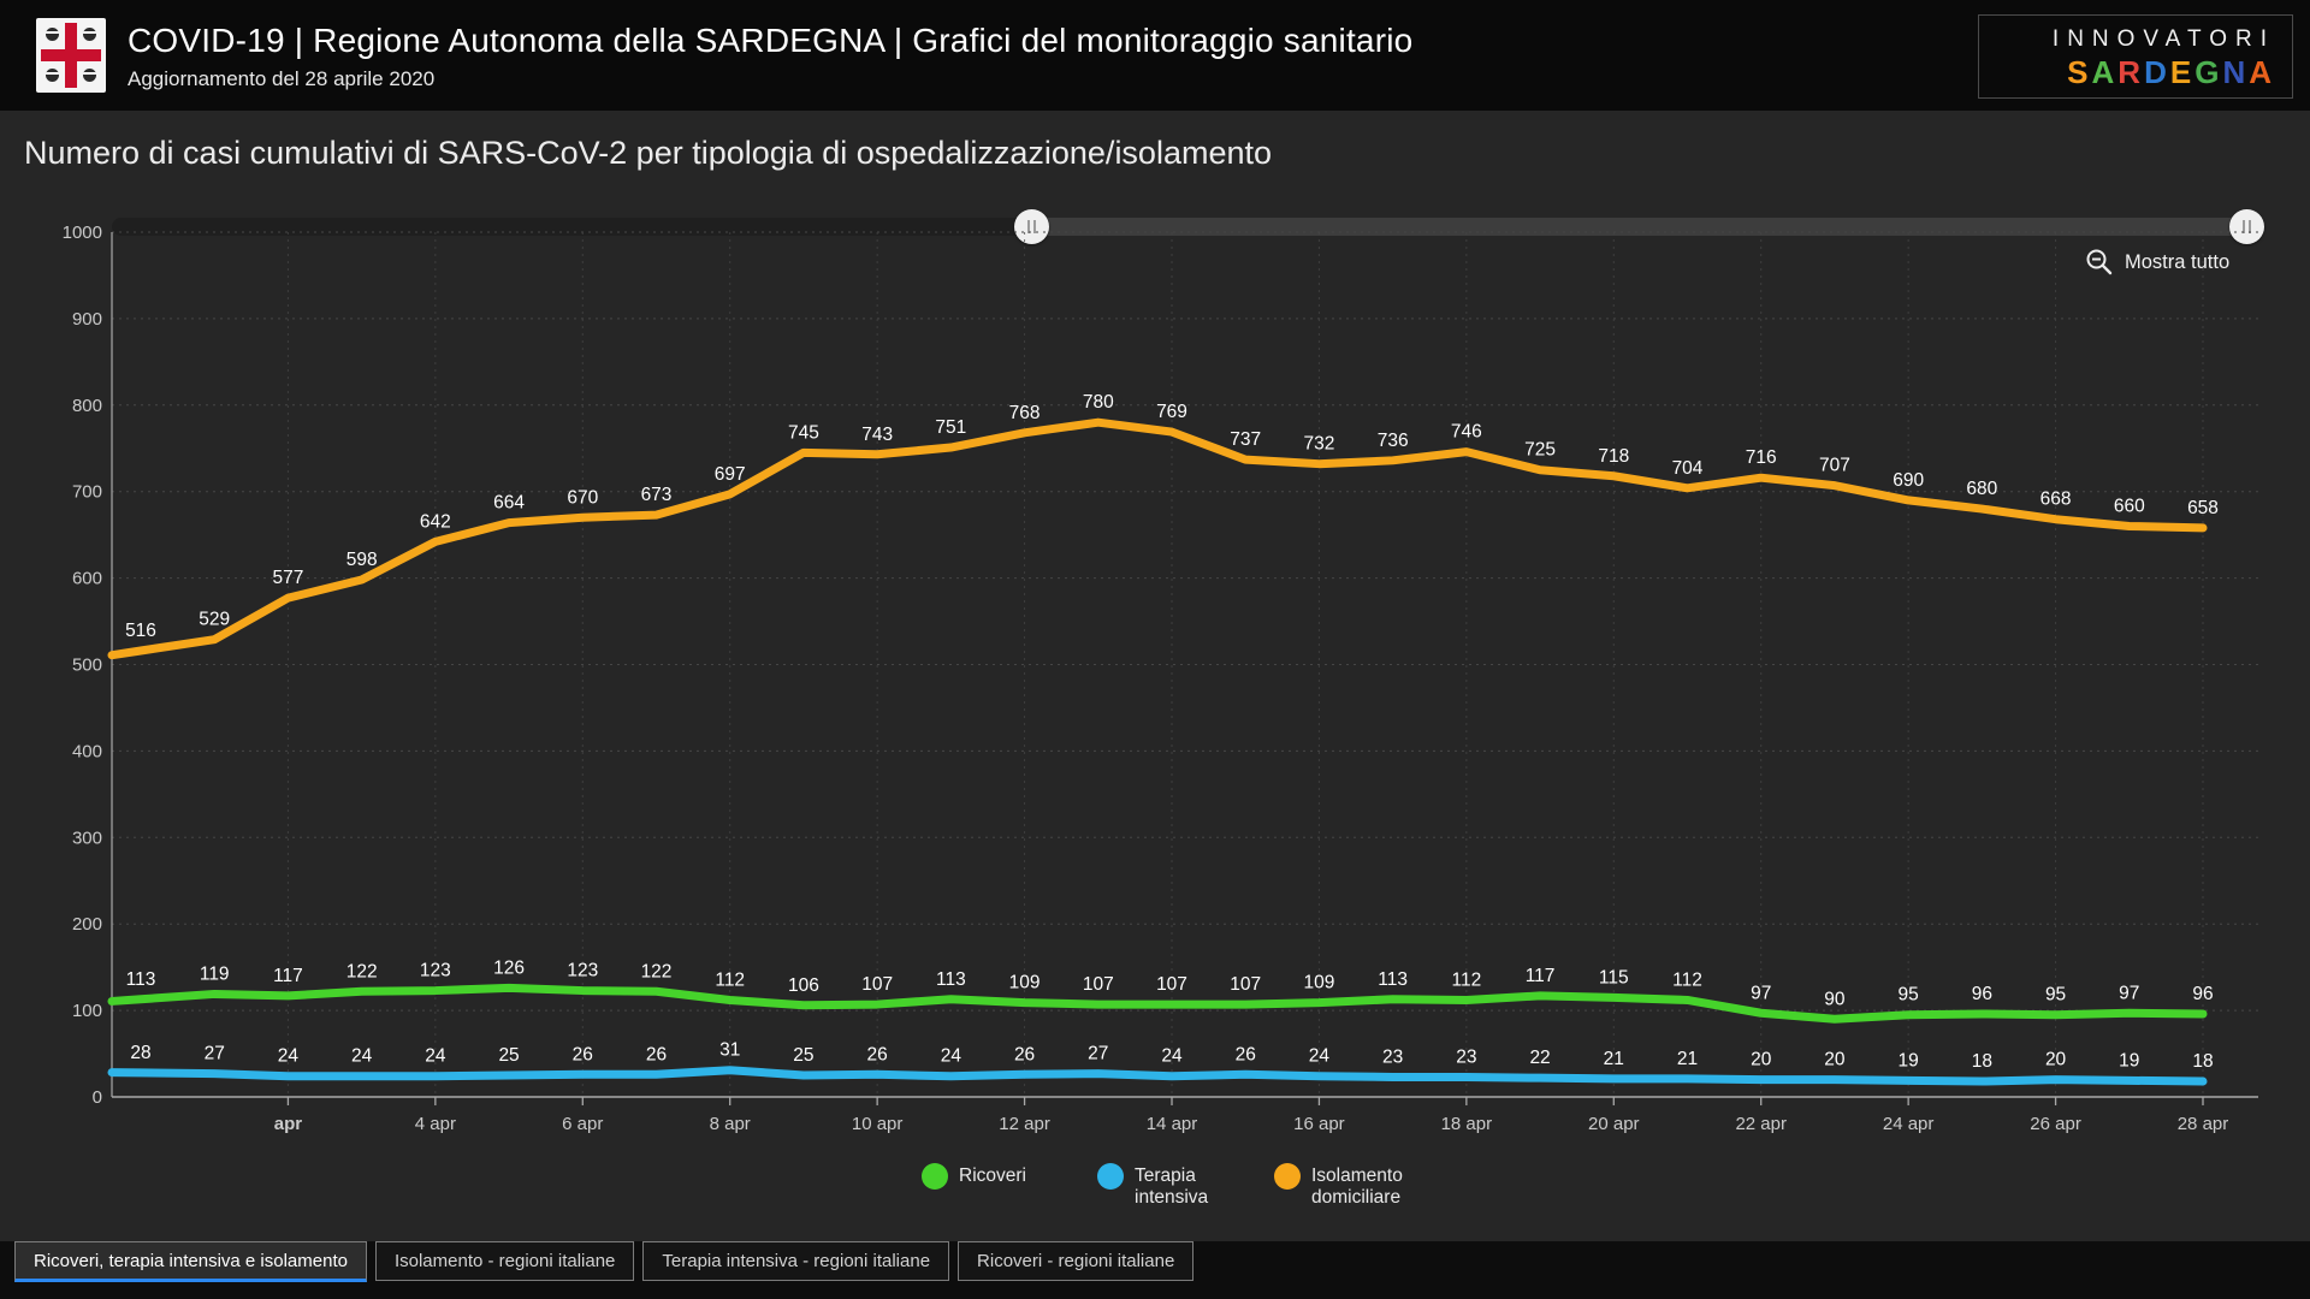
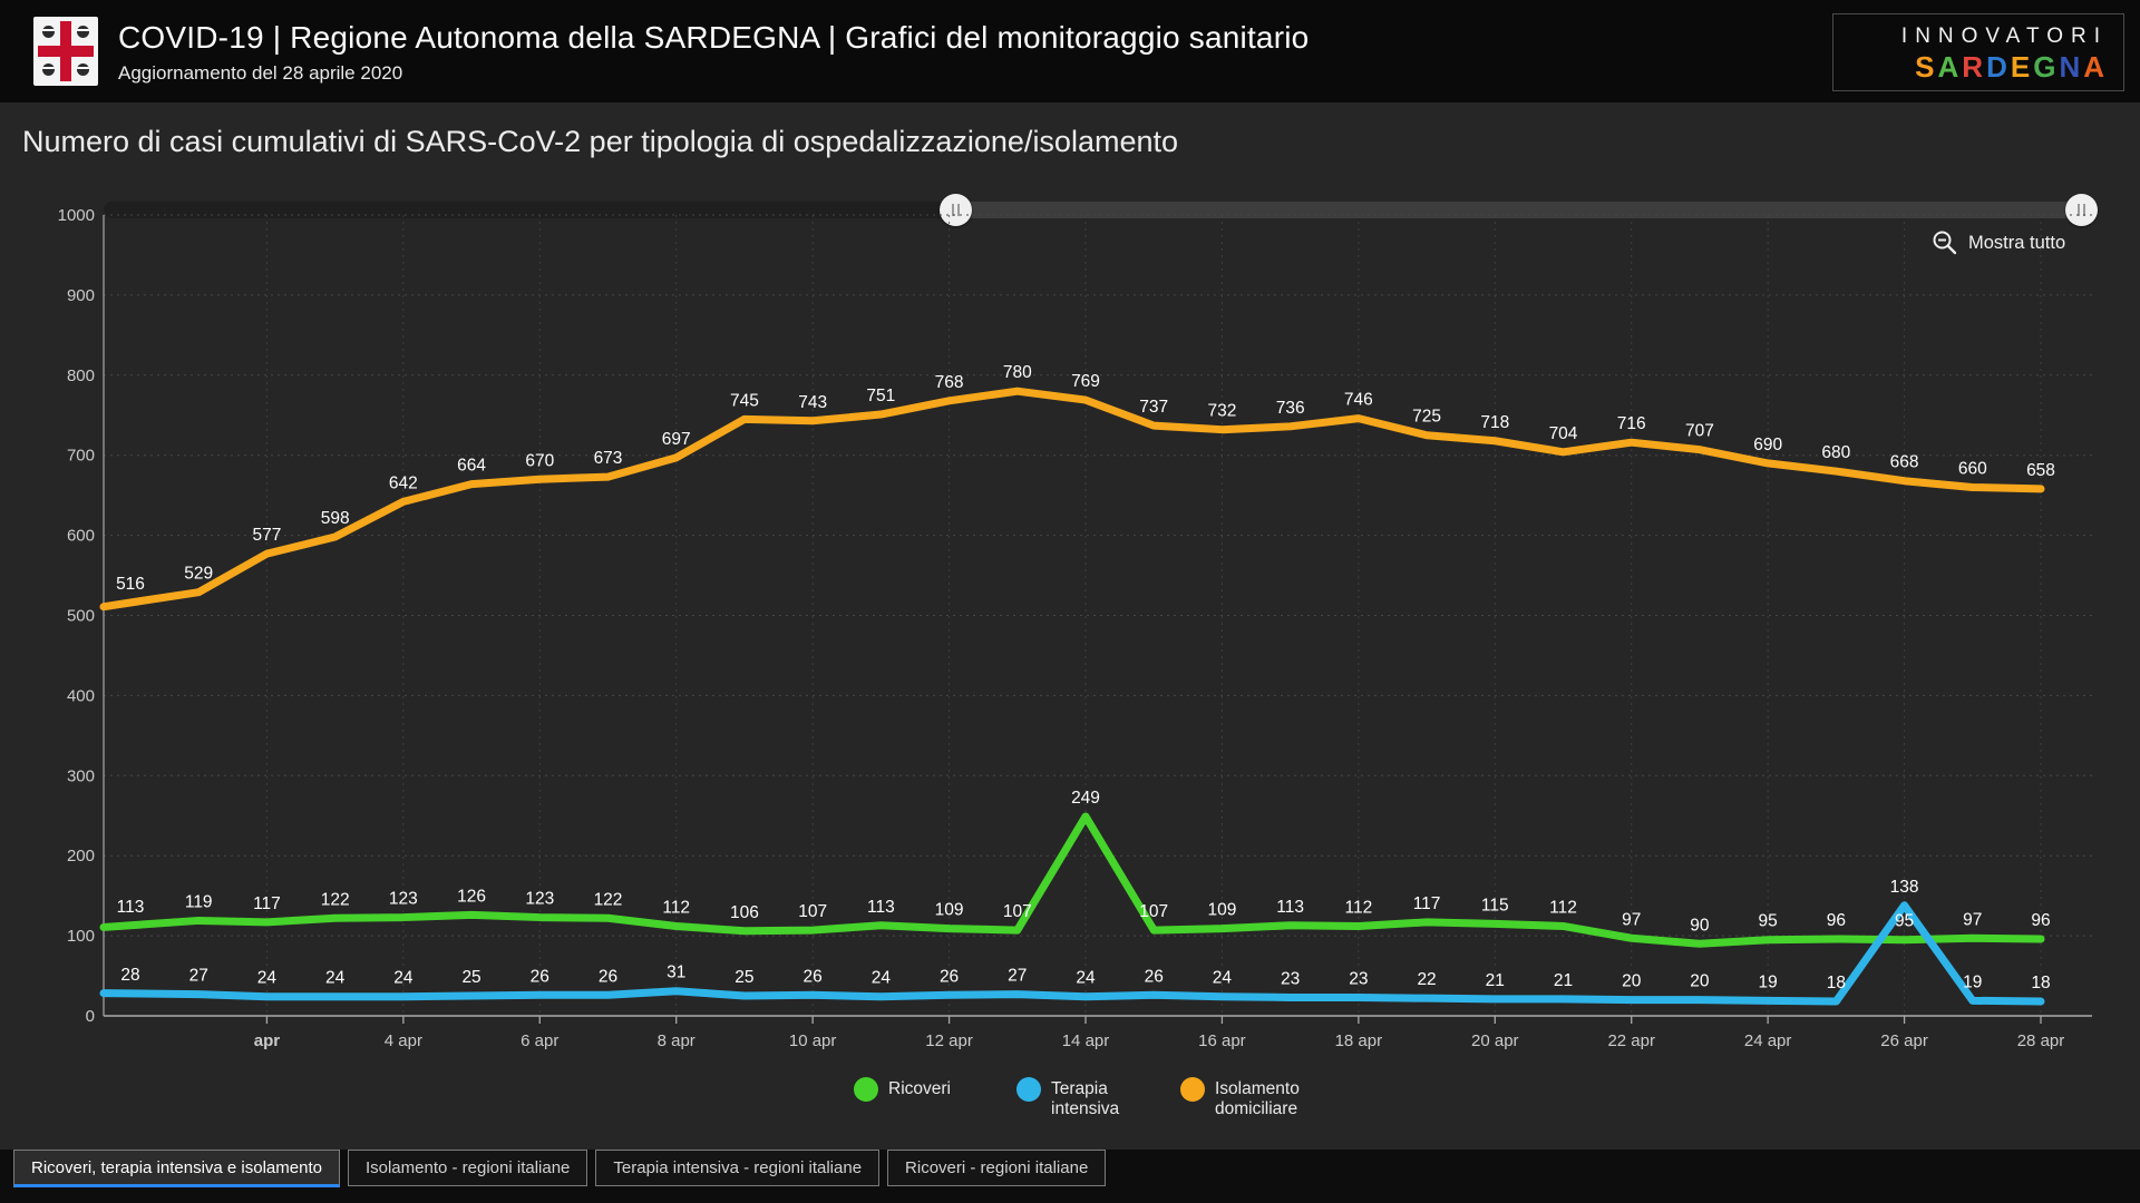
Ricoveri/14 apr: 107 -> 249
Terapia intensiva/26 apr: 20 -> 138
